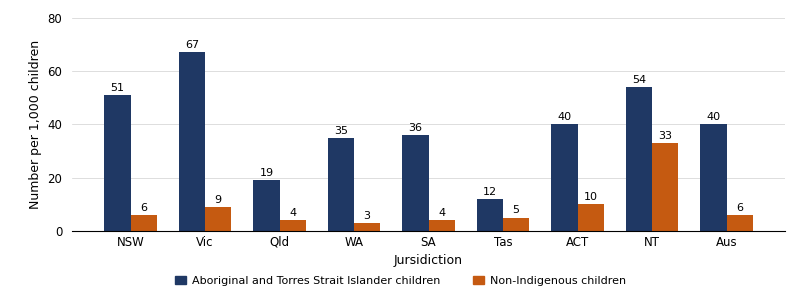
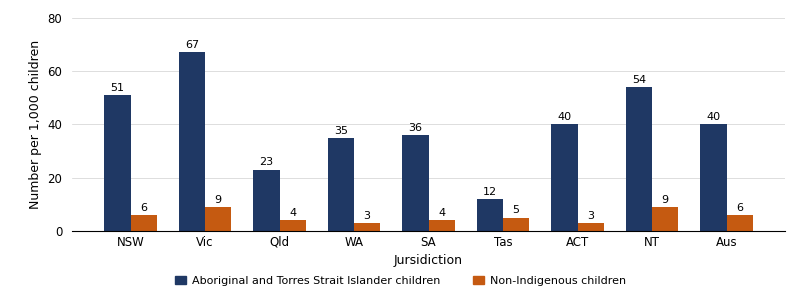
Aboriginal and Torres Strait Islander children/Qld: 19 -> 23
Non-Indigenous children/ACT: 10 -> 3
Non-Indigenous children/NT: 33 -> 9
